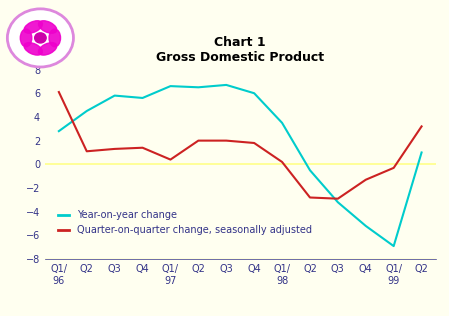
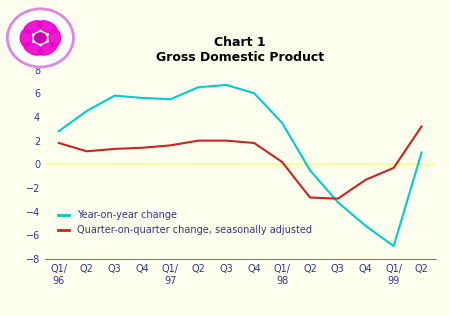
Quarter-on-quarter change, seasonally adjusted/Q1/ 96: 6.1 -> 1.8
Year-on-year change/Q1/ 97: 6.6 -> 5.5
Quarter-on-quarter change, seasonally adjusted/Q1/ 97: 0.4 -> 1.6
